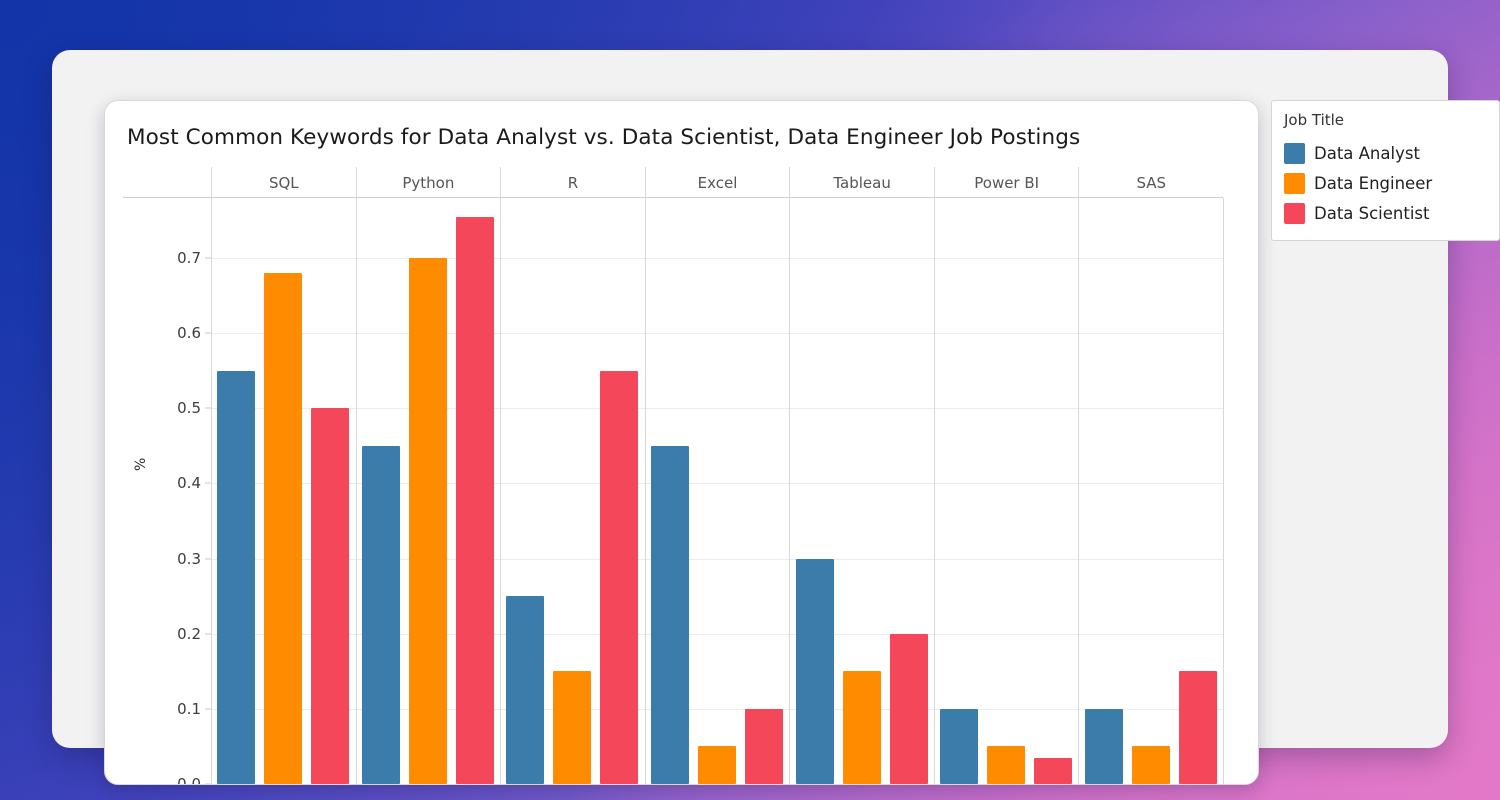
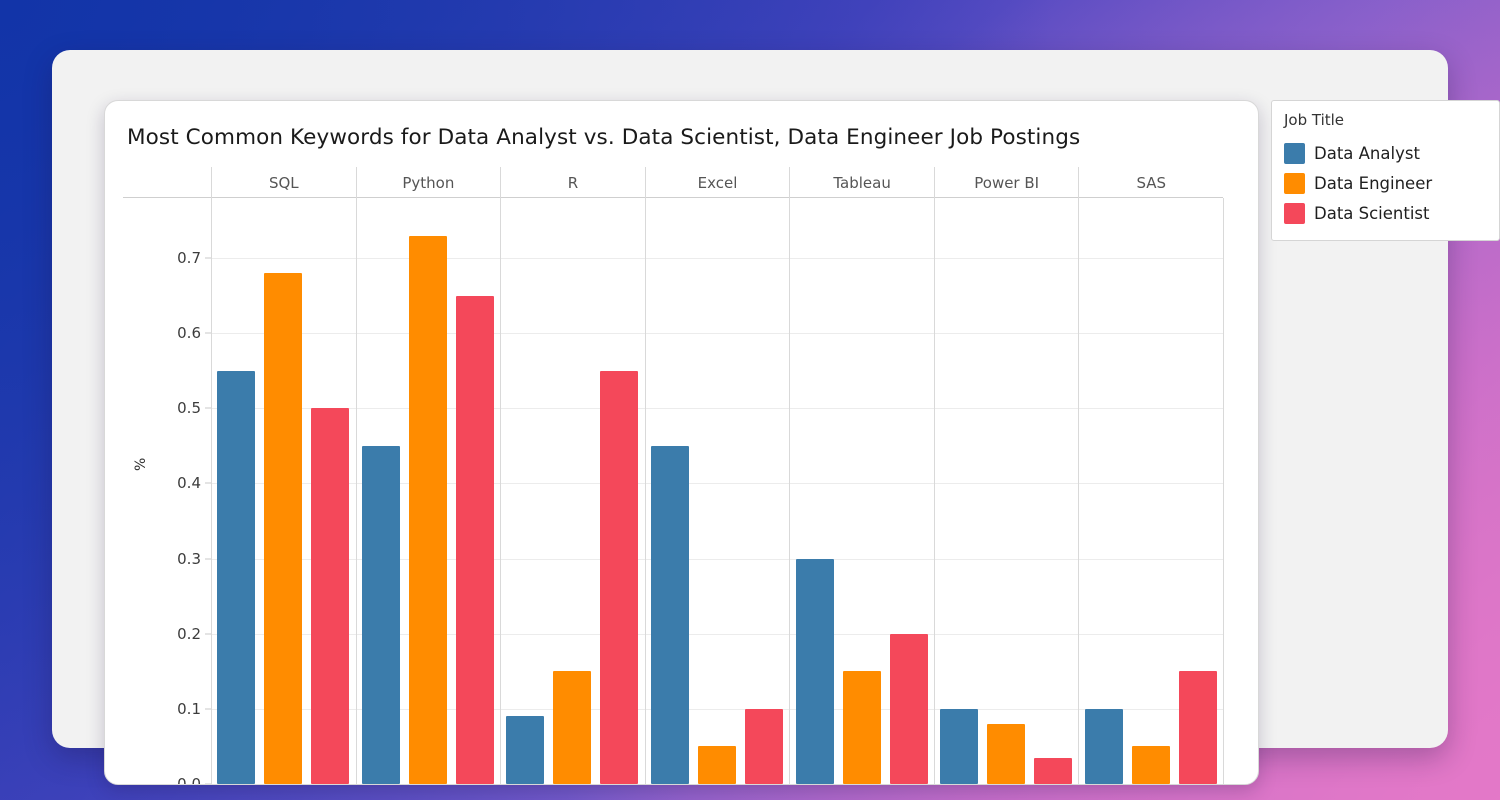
Data Engineer/Python: 0.70 -> 0.73
Data Scientist/Python: 0.76 -> 0.65
Data Analyst/R: 0.25 -> 0.09
Data Engineer/Power BI: 0.05 -> 0.08
